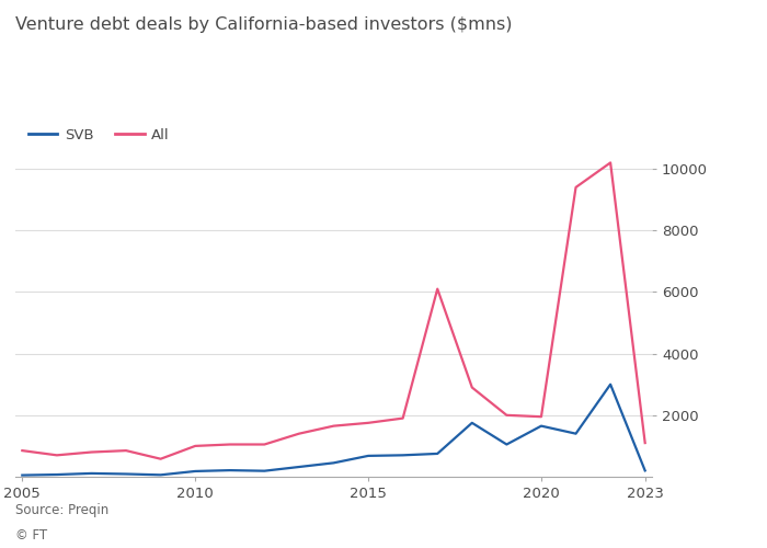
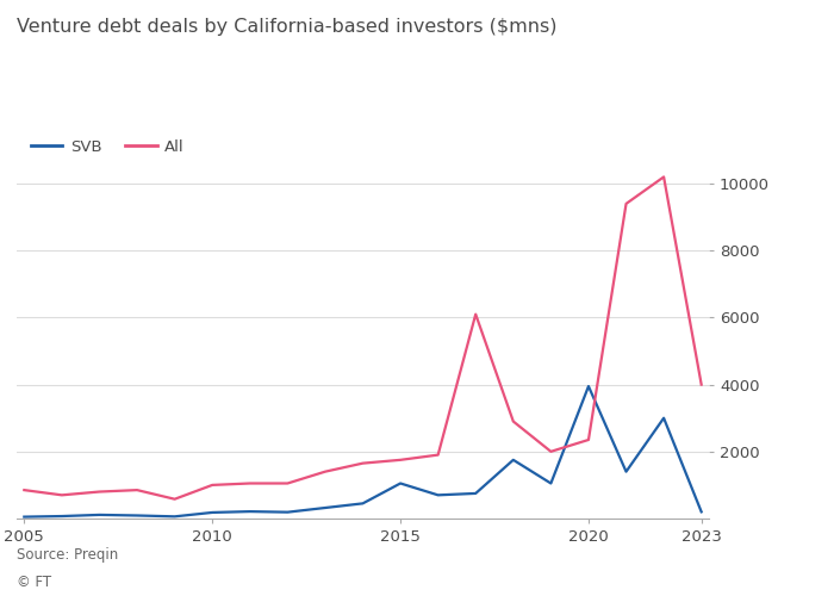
SVB/2015: 680 -> 1050
SVB/2020: 1650 -> 3950
All/2020: 1950 -> 2350
All/2023: 1100 -> 4000
